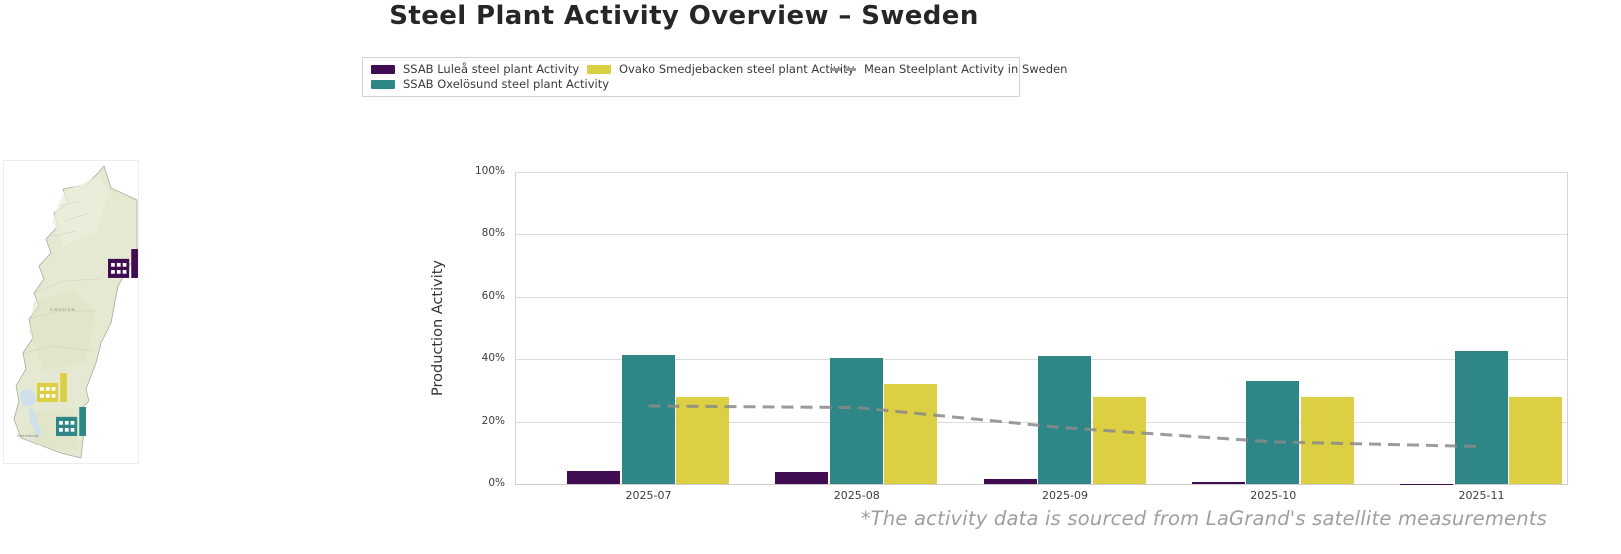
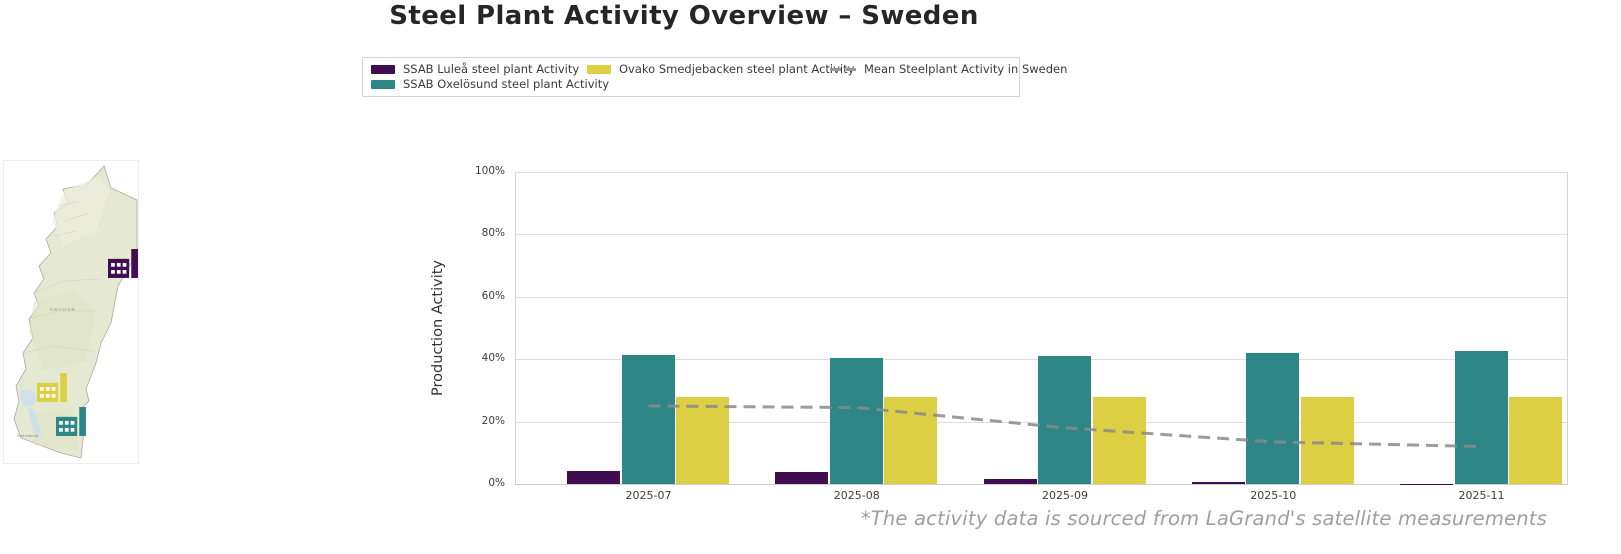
Ovako Smedjebacken steel plant Activity/2025-08: 32% -> 28%
SSAB Oxelösund steel plant Activity/2025-10: 33% -> 42%
